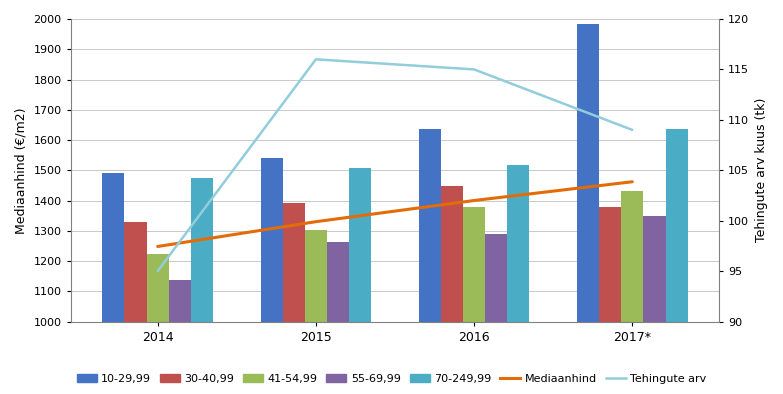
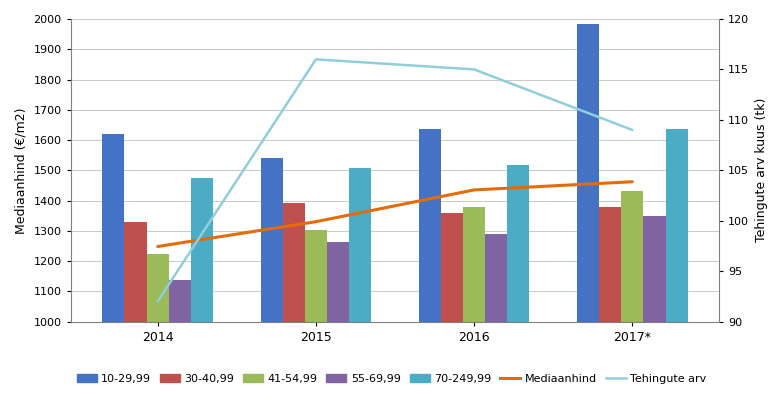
10-29,99/2014: 1490 -> 1620
Tehingute arv/2014: 95 -> 92
30-40,99/2016: 1448 -> 1360
Mediaanhind/2016: 1400 -> 1435
